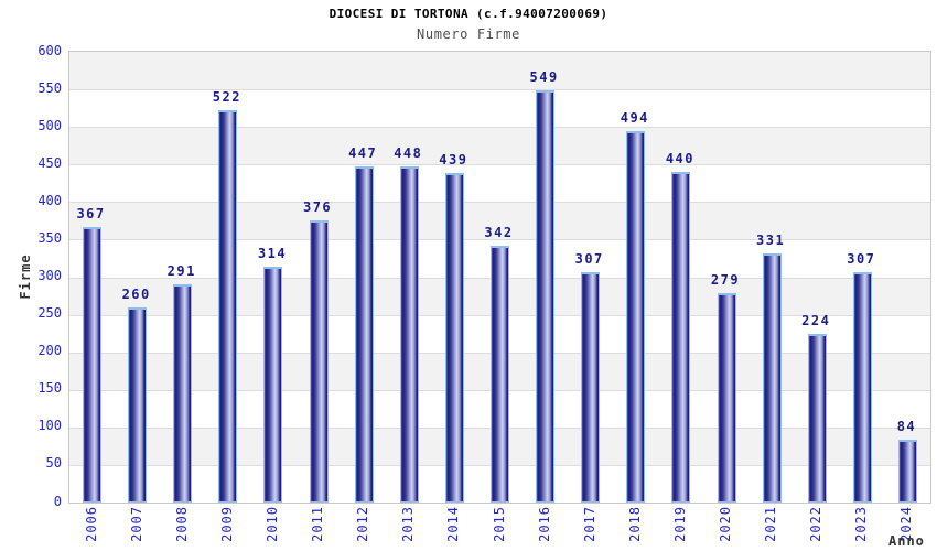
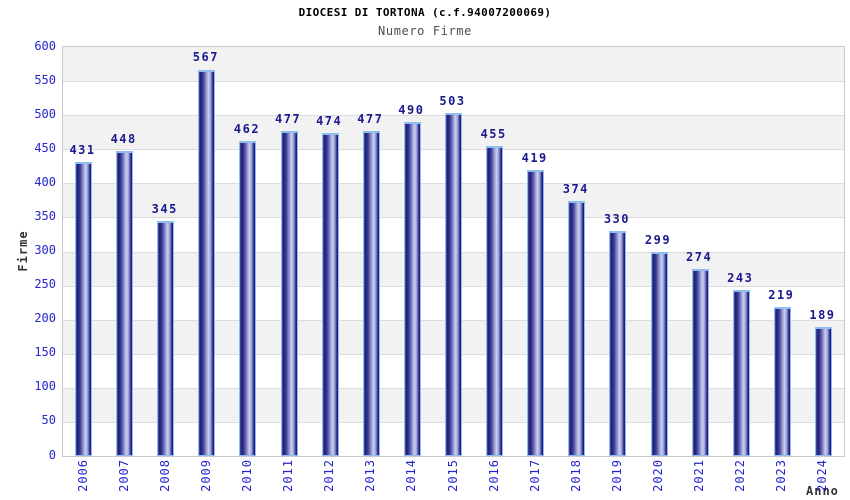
2006: 367 -> 431
2007: 260 -> 448
2008: 291 -> 345
2009: 522 -> 567
2010: 314 -> 462
2011: 376 -> 477
2012: 447 -> 474
2013: 448 -> 477
2014: 439 -> 490
2015: 342 -> 503
2016: 549 -> 455
2017: 307 -> 419
2018: 494 -> 374
2019: 440 -> 330
2020: 279 -> 299
2021: 331 -> 274
2022: 224 -> 243
2023: 307 -> 219
2024: 84 -> 189
